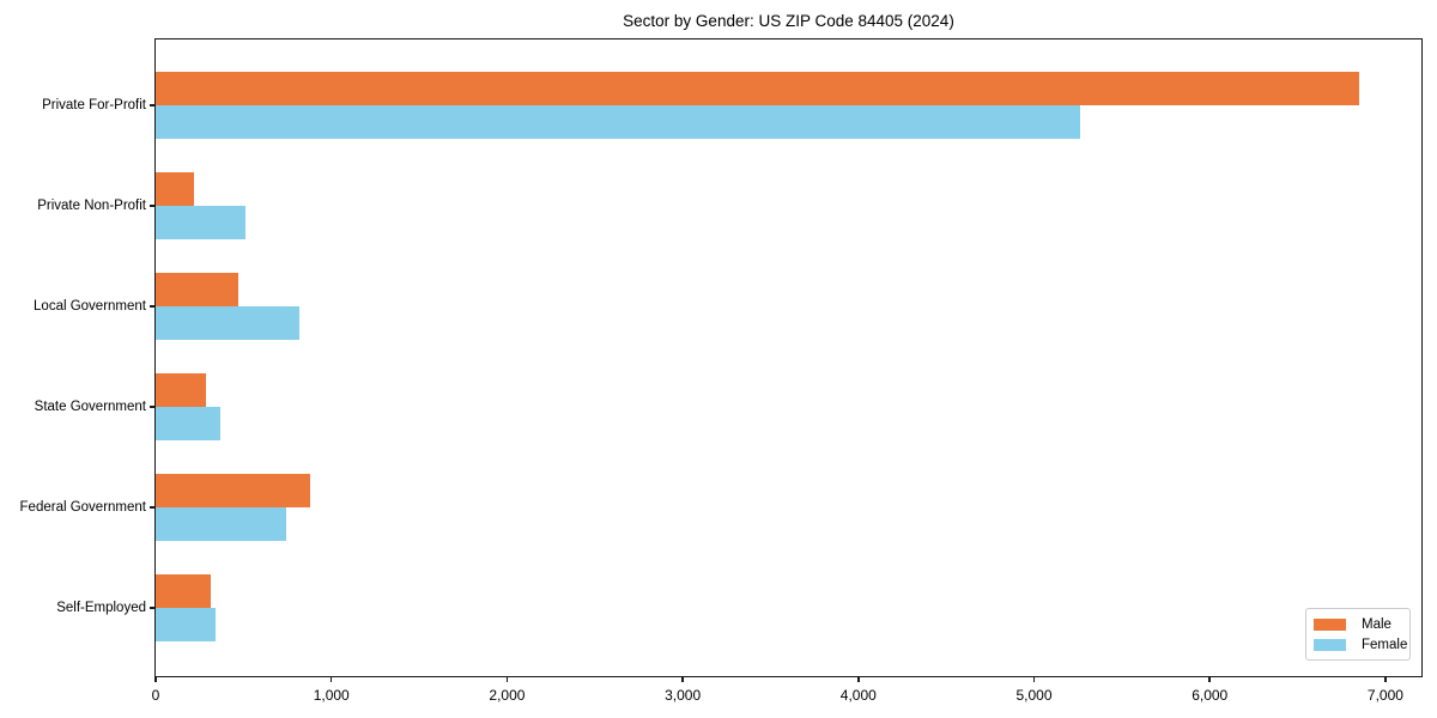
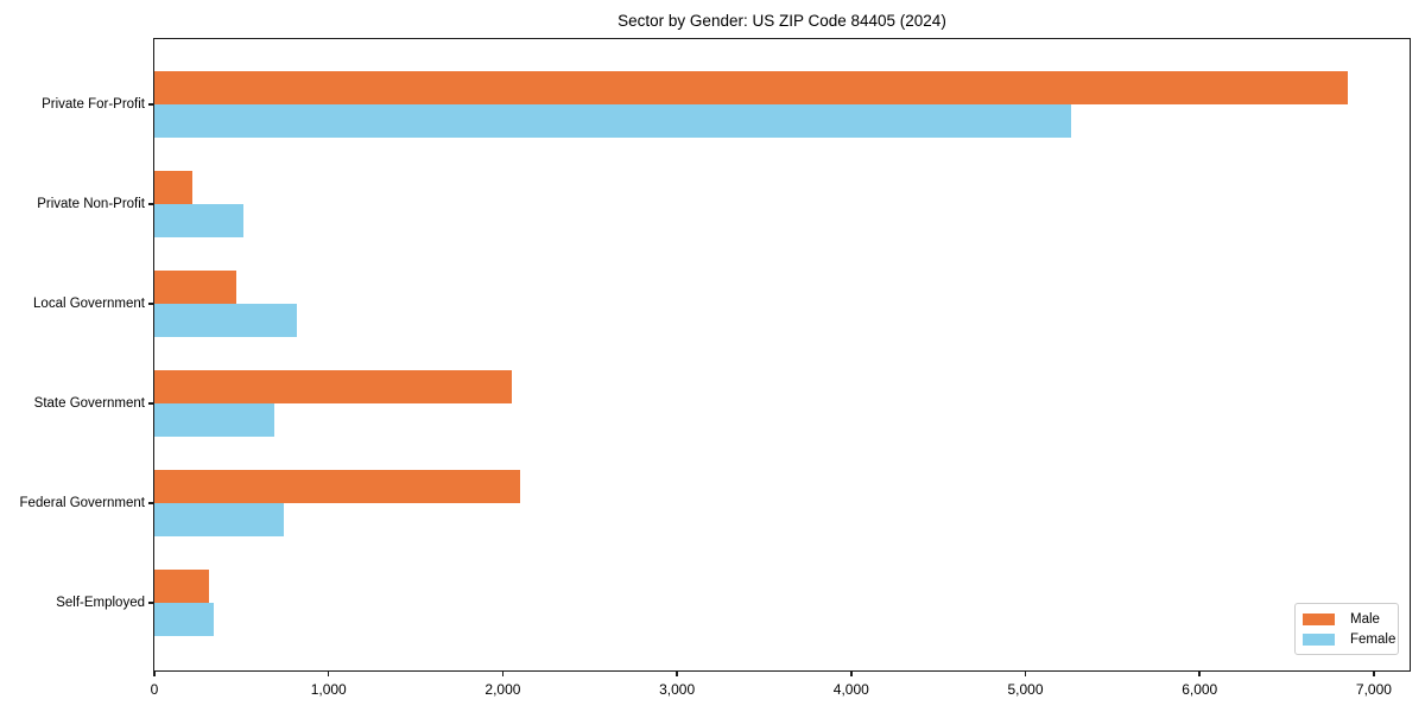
Male/State Government: 280 -> 2050
Female/State Government: 370 -> 690
Male/Federal Government: 880 -> 2100
